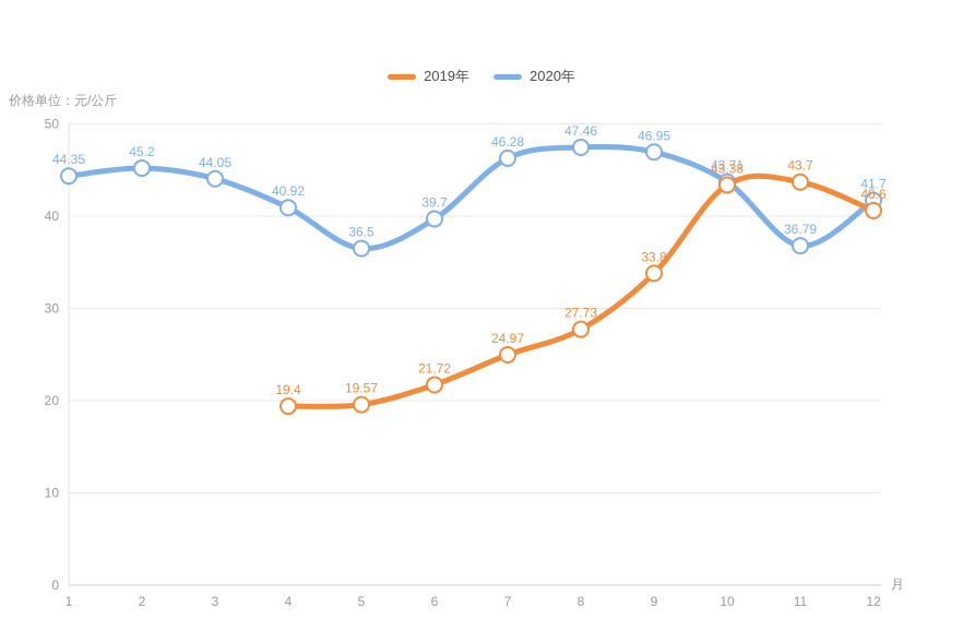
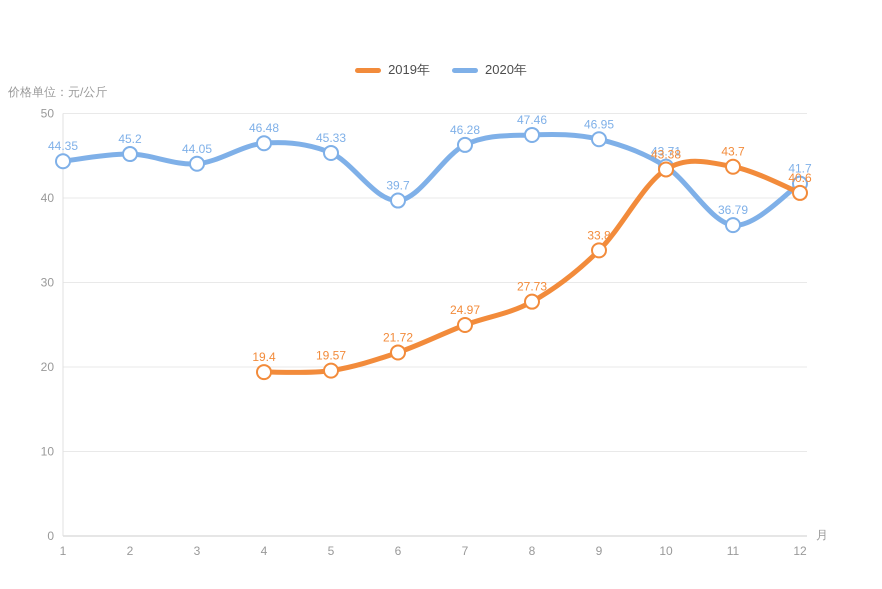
2020年/4: 40.92 -> 46.48
2020年/5: 36.5 -> 45.33
